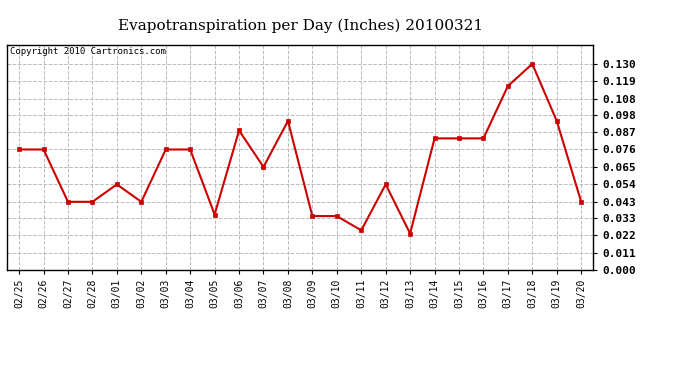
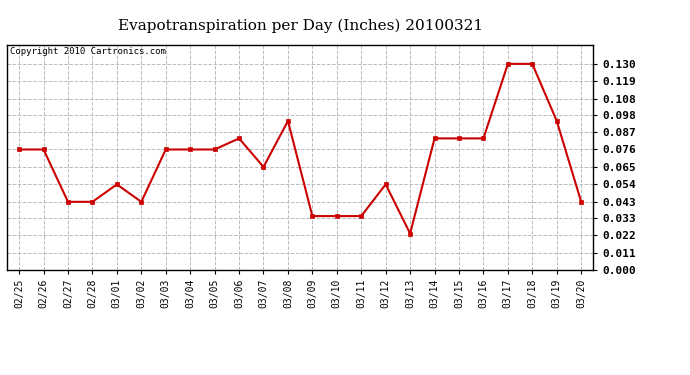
03/05: 0.035 -> 0.076
03/06: 0.088 -> 0.083
03/11: 0.025 -> 0.034
03/17: 0.116 -> 0.130
